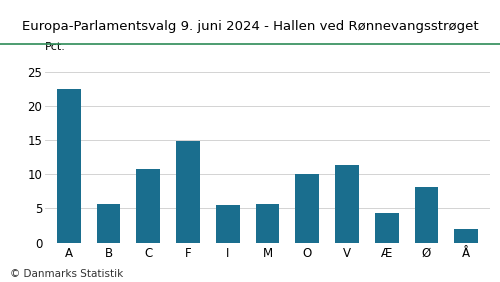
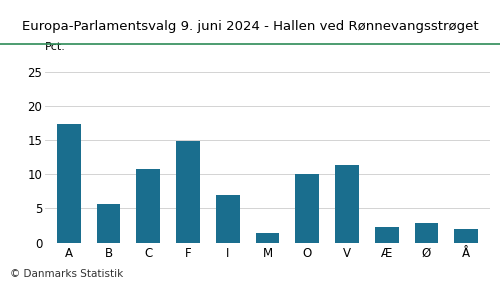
A: 22.5 -> 17.4
I: 5.5 -> 7.0
M: 5.7 -> 1.4
Æ: 4.3 -> 2.2
Ø: 8.1 -> 2.8
